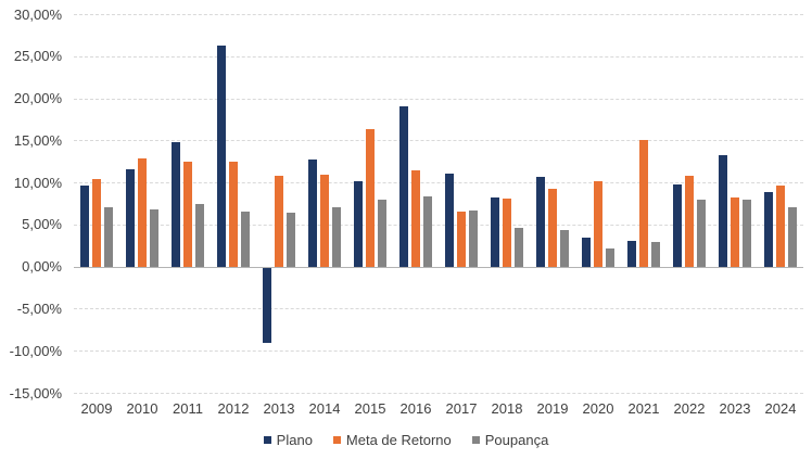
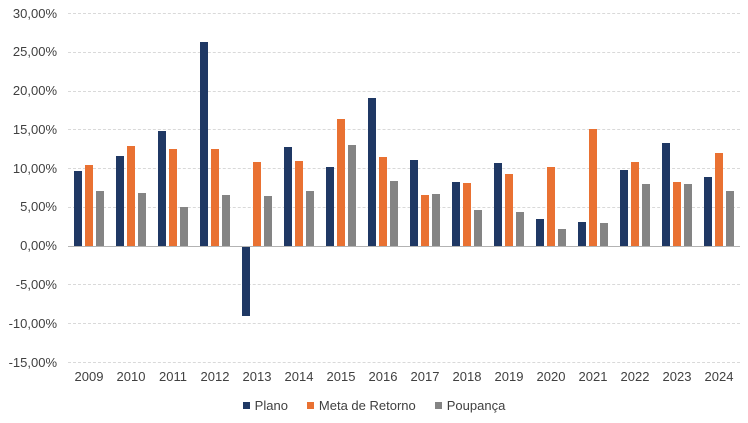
Poupança/2011: 8% -> 5%
Poupança/2015: 8% -> 13%
Meta de Retorno/2024: 10% -> 12%
